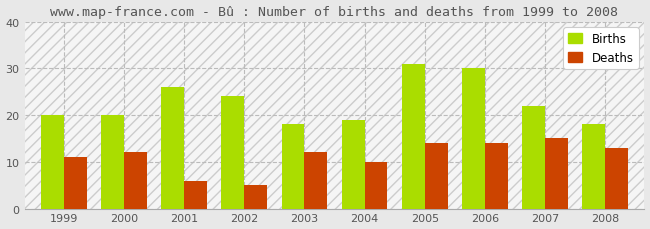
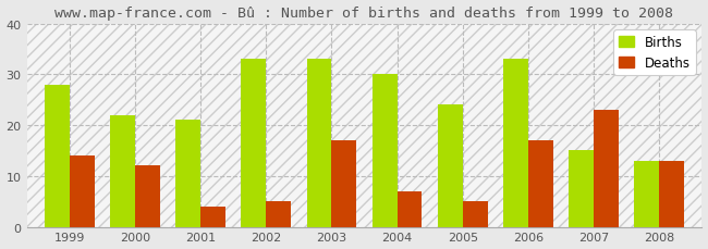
Births/1999: 20 -> 28
Deaths/1999: 11 -> 14
Births/2000: 20 -> 22
Births/2001: 26 -> 21
Deaths/2001: 6 -> 4
Births/2002: 24 -> 33
Births/2003: 18 -> 33
Deaths/2003: 12 -> 17
Births/2004: 19 -> 30
Deaths/2004: 10 -> 7
Births/2005: 31 -> 24
Deaths/2005: 14 -> 5
Births/2006: 30 -> 33
Deaths/2006: 14 -> 17
Births/2007: 22 -> 15
Deaths/2007: 15 -> 23
Births/2008: 18 -> 13
